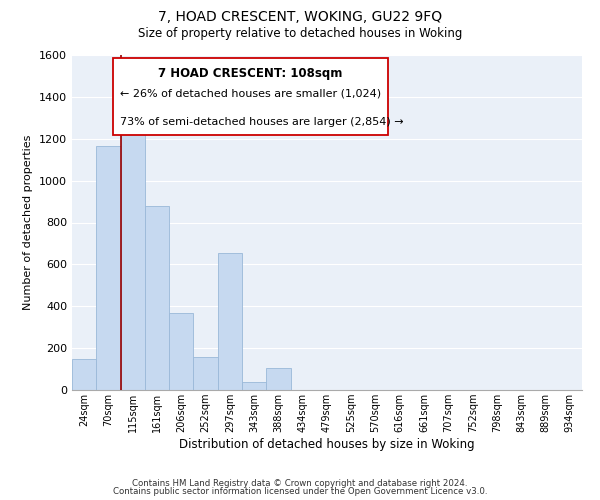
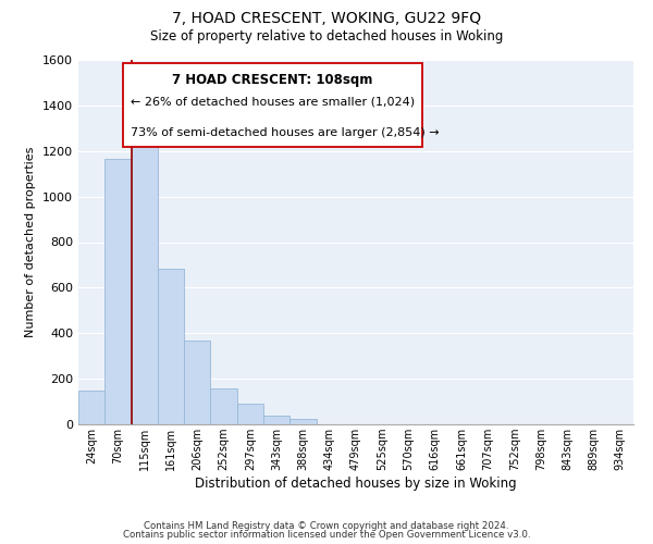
161sqm: 880 -> 685
297sqm: 655 -> 90
388sqm: 105 -> 22
